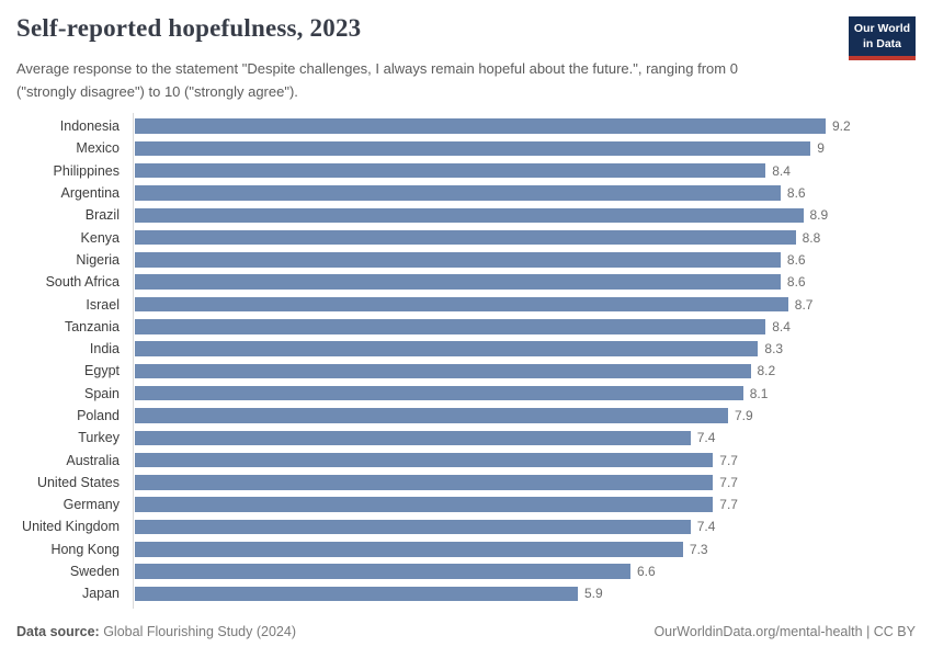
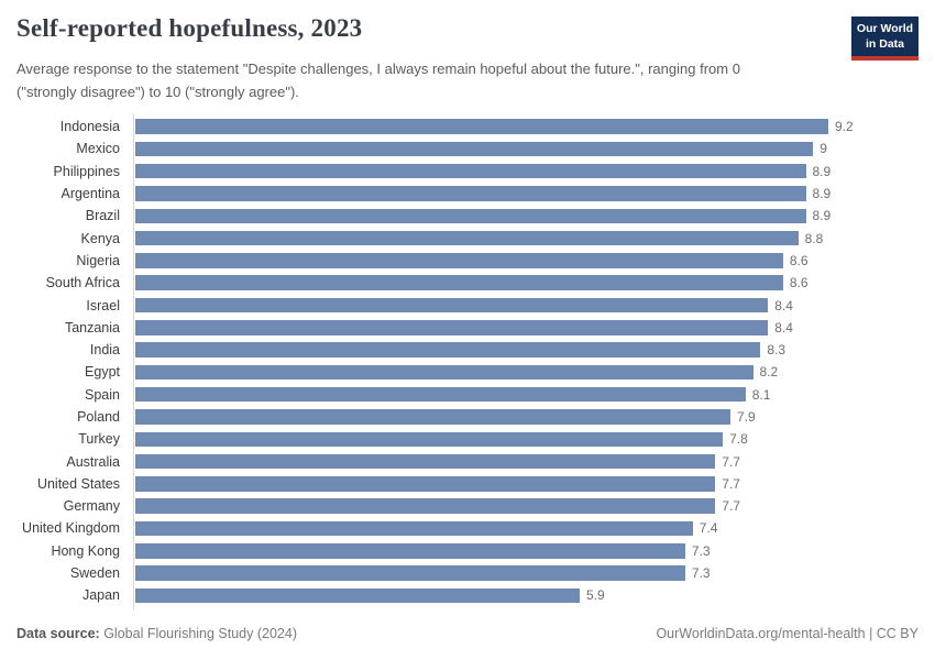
Philippines: 8.4 -> 8.9
Argentina: 8.6 -> 8.9
Israel: 8.7 -> 8.4
Turkey: 7.4 -> 7.8
Sweden: 6.6 -> 7.3
